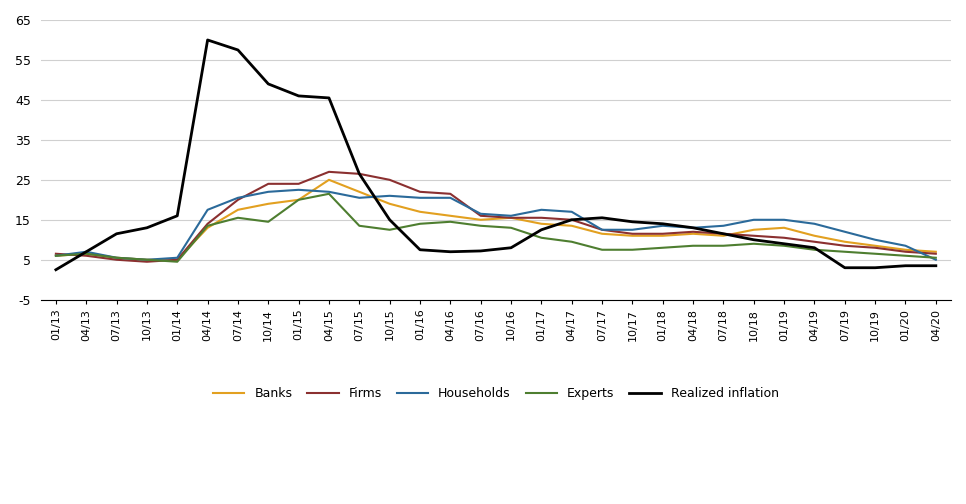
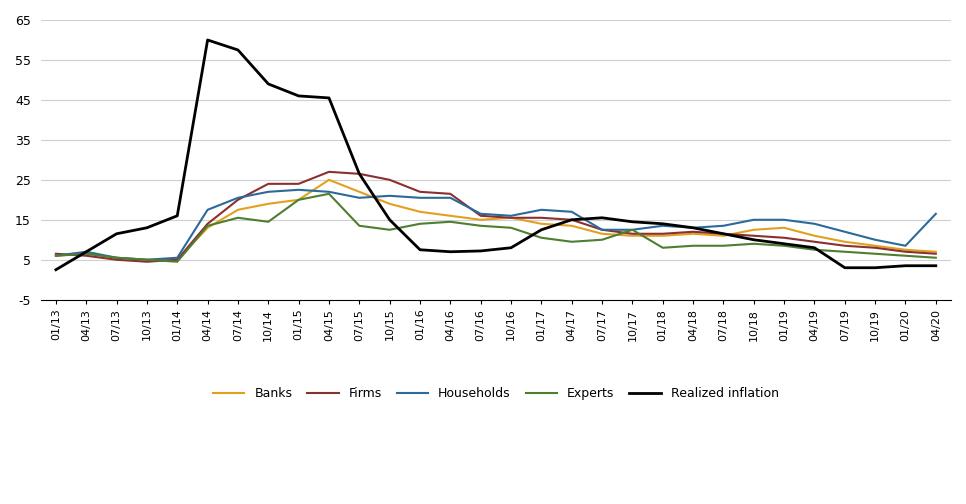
Experts/07/17: 7.5 -> 10.0
Experts/10/17: 7.5 -> 12.5
Households/04/20: 5.0 -> 16.5
